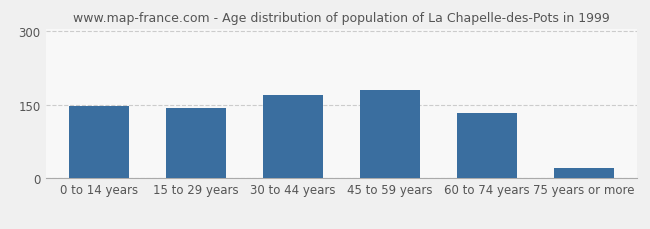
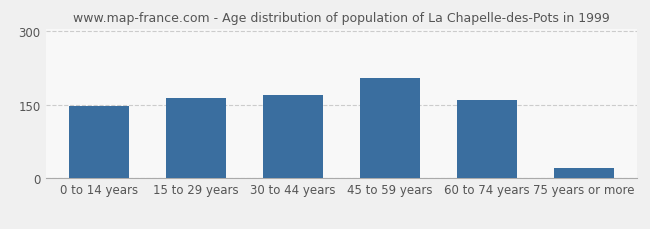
15 to 29 years: 143 -> 165
45 to 59 years: 180 -> 205
60 to 74 years: 134 -> 160
